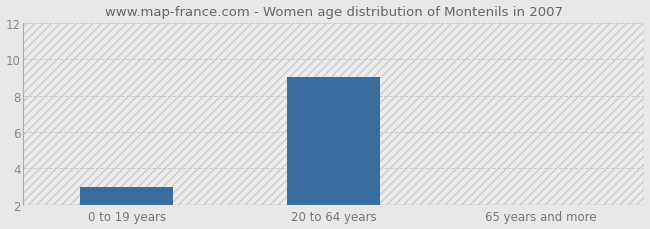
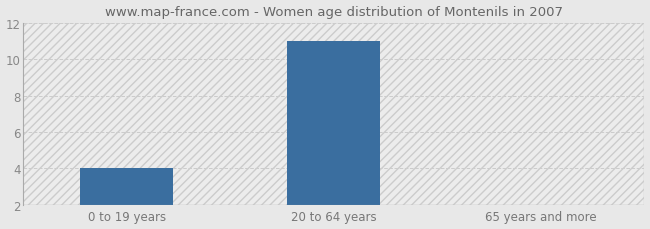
0 to 19 years: 3 -> 4
20 to 64 years: 9 -> 11
